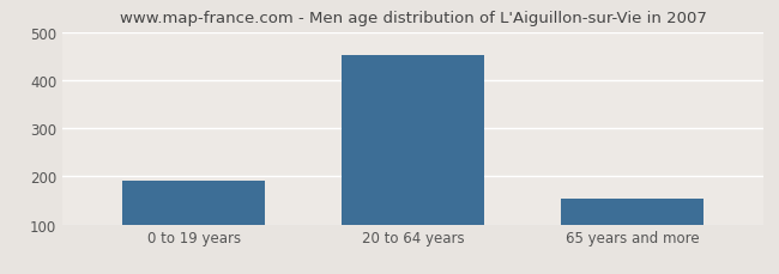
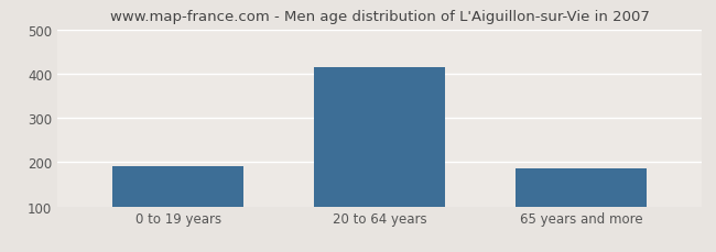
20 to 64 years: 453 -> 415
65 years and more: 153 -> 185
